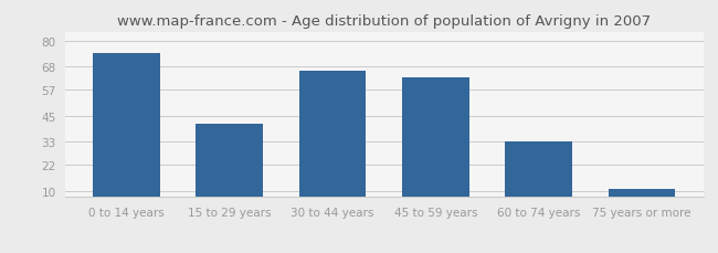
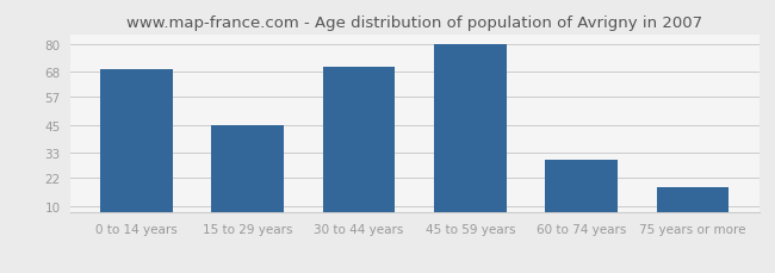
0 to 14 years: 74 -> 69
15 to 29 years: 41 -> 45
30 to 44 years: 66 -> 70
45 to 59 years: 63 -> 80
60 to 74 years: 33 -> 30
75 years or more: 11 -> 18
